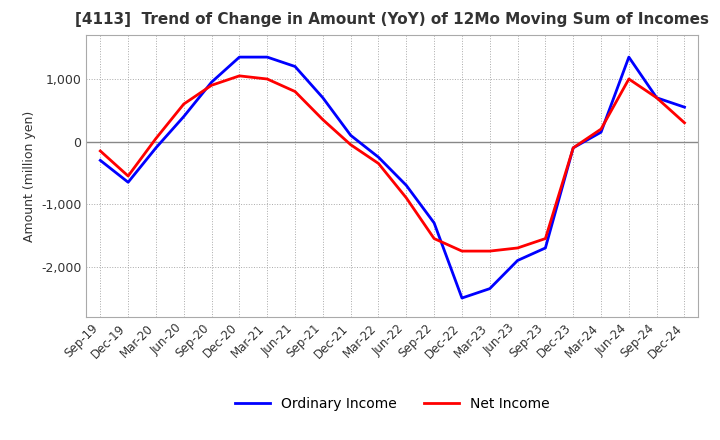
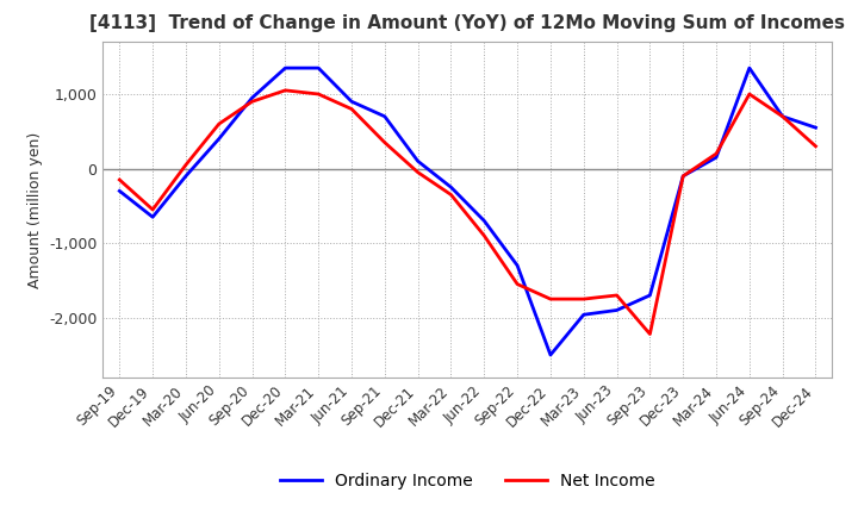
Ordinary Income/Jun-21: 1,200 -> 900
Ordinary Income/Mar-23: -2,350 -> -1,960
Net Income/Sep-23: -1,550 -> -2,220
